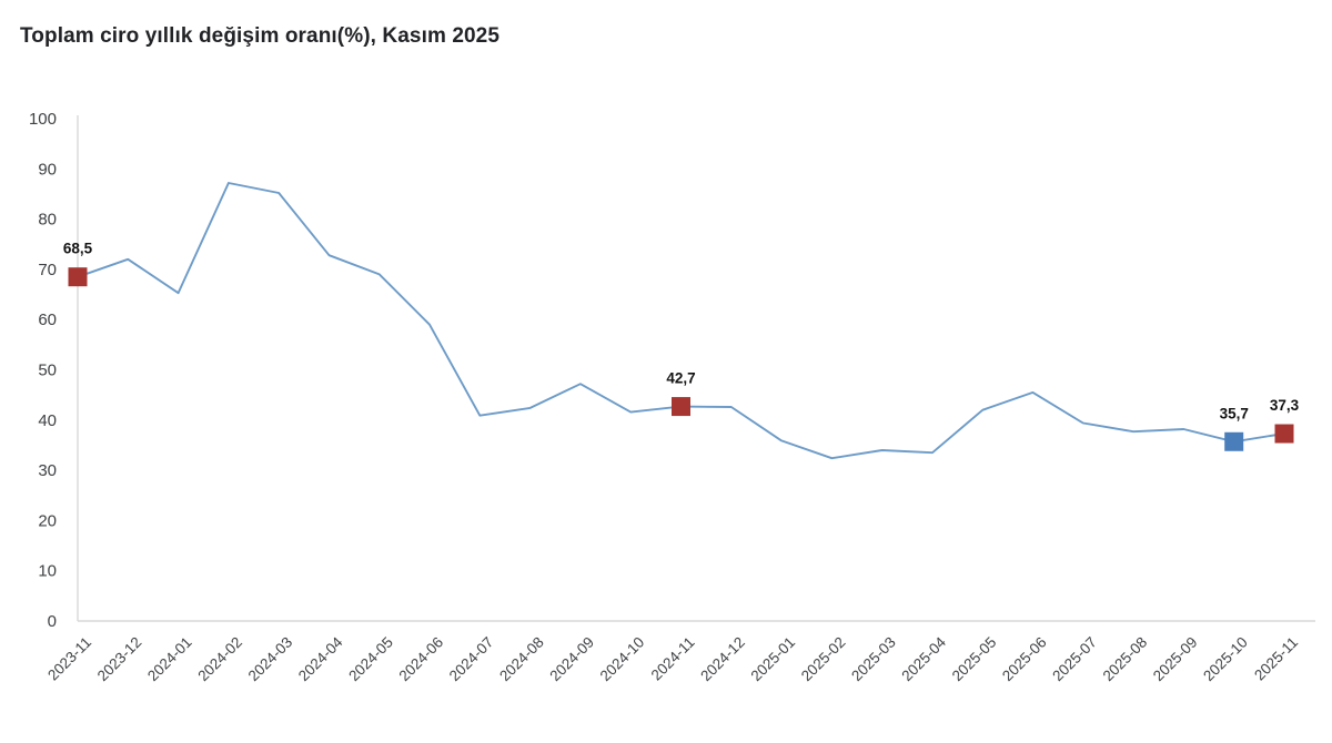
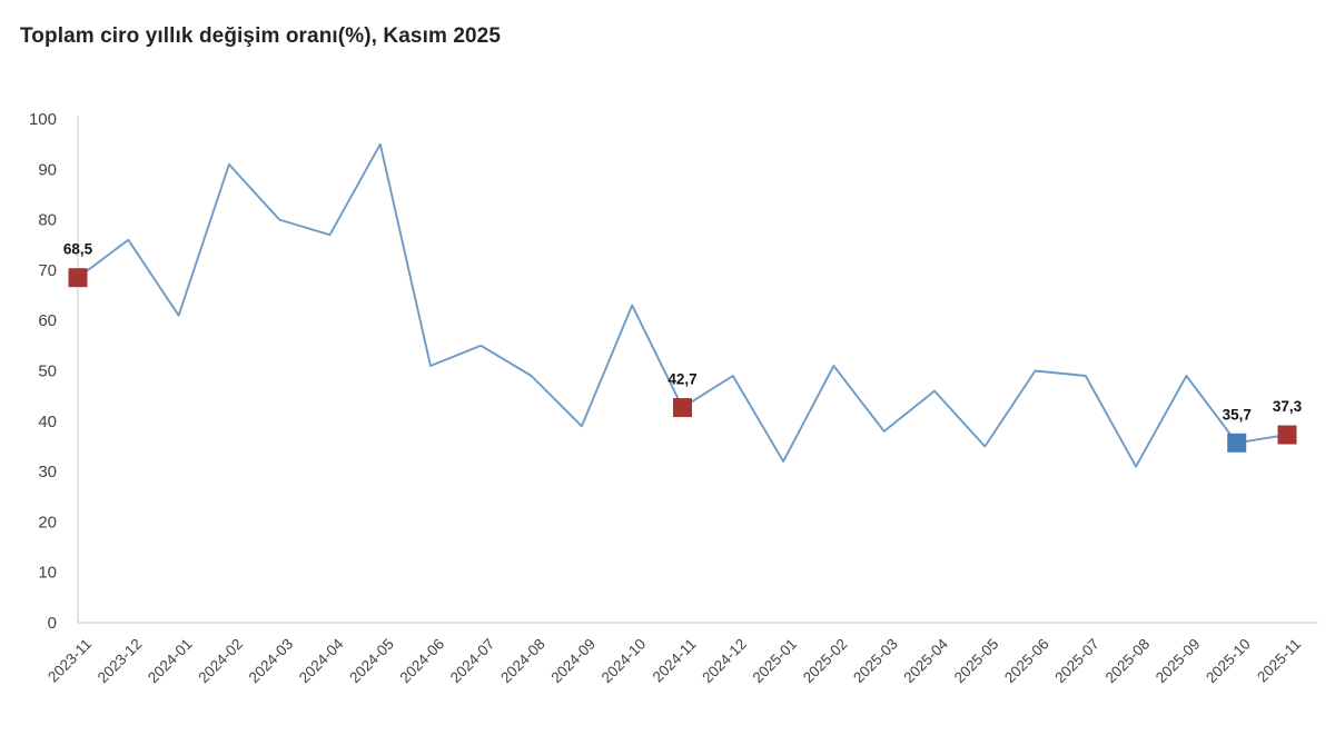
2023-12: 72 -> 76
2024-01: 65 -> 61
2024-02: 87 -> 91
2024-03: 85 -> 80
2024-04: 73 -> 77
2024-05: 69 -> 95
2024-06: 59 -> 51
2024-07: 41 -> 55
2024-08: 42 -> 49
2024-09: 47 -> 39
2024-10: 42 -> 63
2024-12: 43 -> 49
2025-01: 36 -> 32
2025-02: 32 -> 51
2025-03: 34 -> 38
2025-04: 34 -> 46
2025-05: 42 -> 35
2025-06: 46 -> 50
2025-07: 39 -> 49
2025-08: 38 -> 31
2025-09: 38 -> 49
